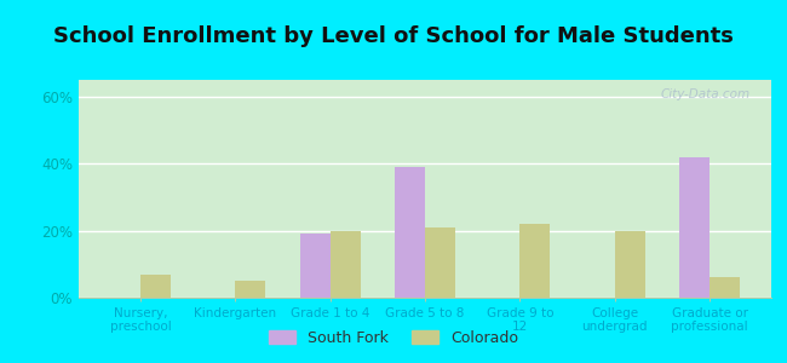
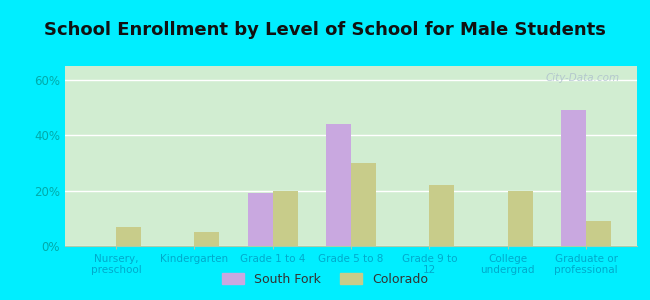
South Fork/Grade 5 to 8: 39% -> 44%
Colorado/Grade 5 to 8: 21% -> 30%
South Fork/Graduate or professional: 42% -> 49%
Colorado/Graduate or professional: 6% -> 9%
